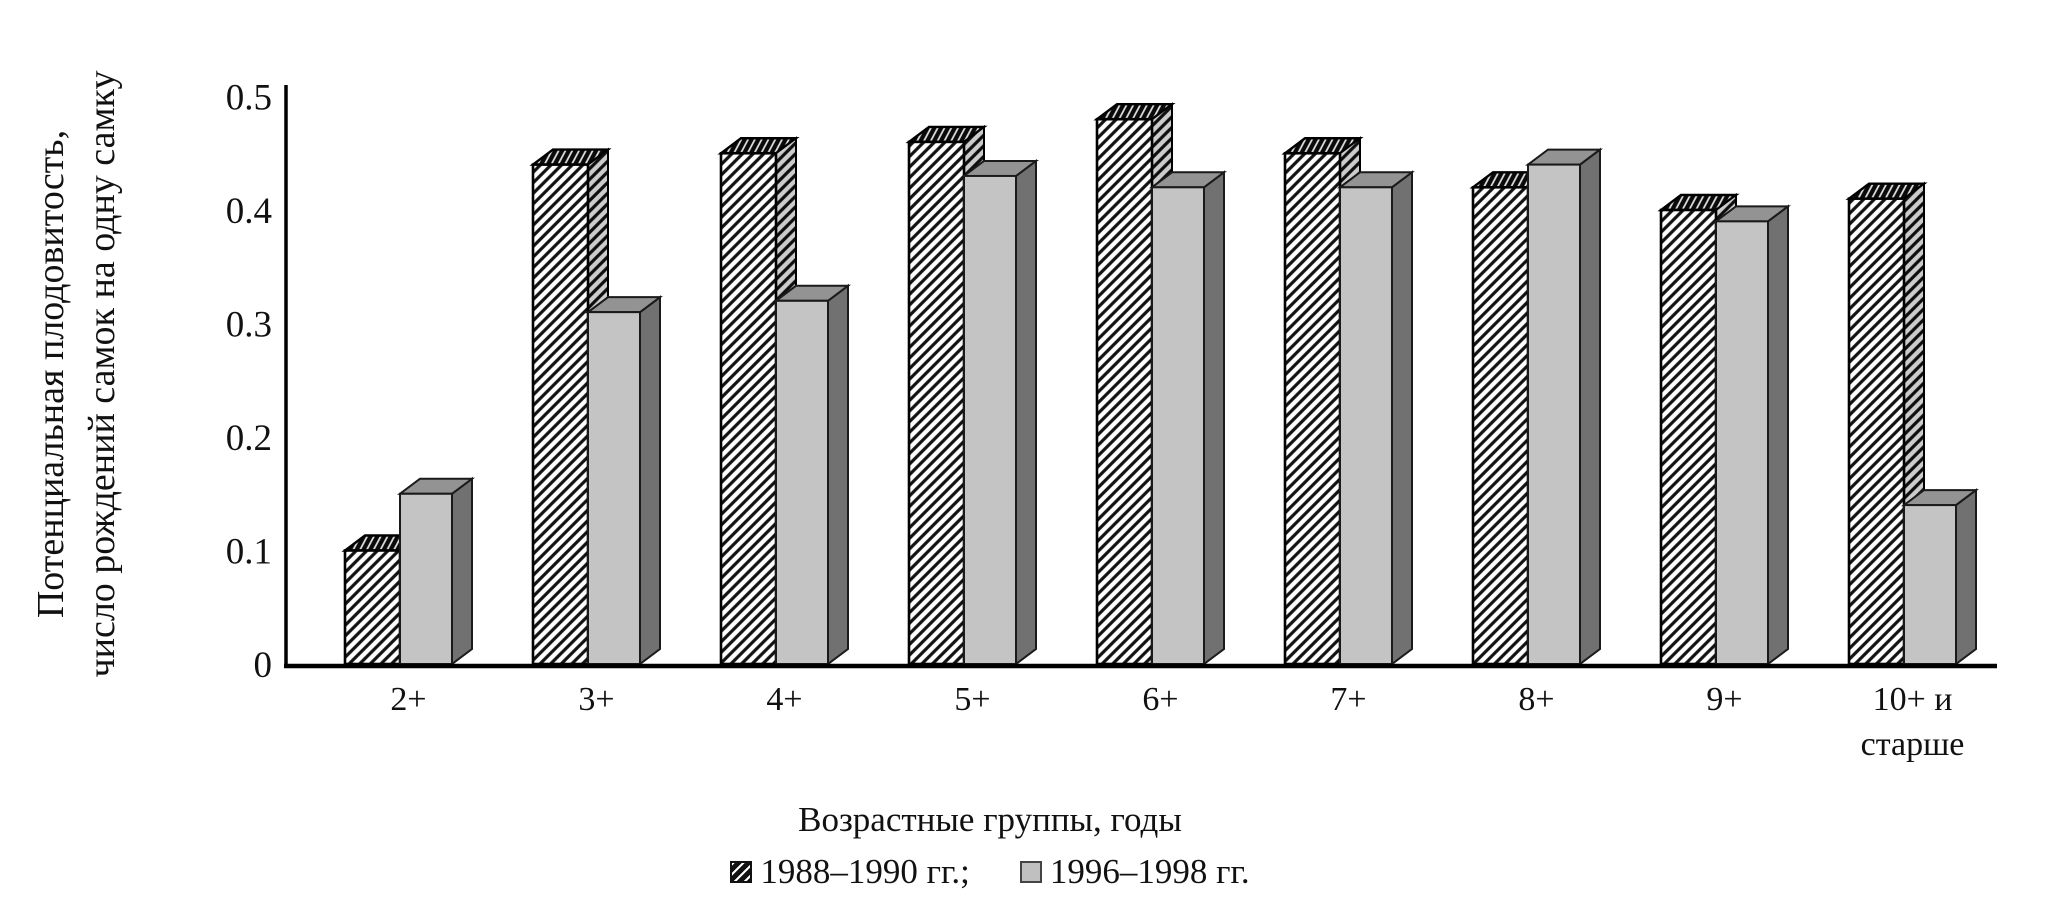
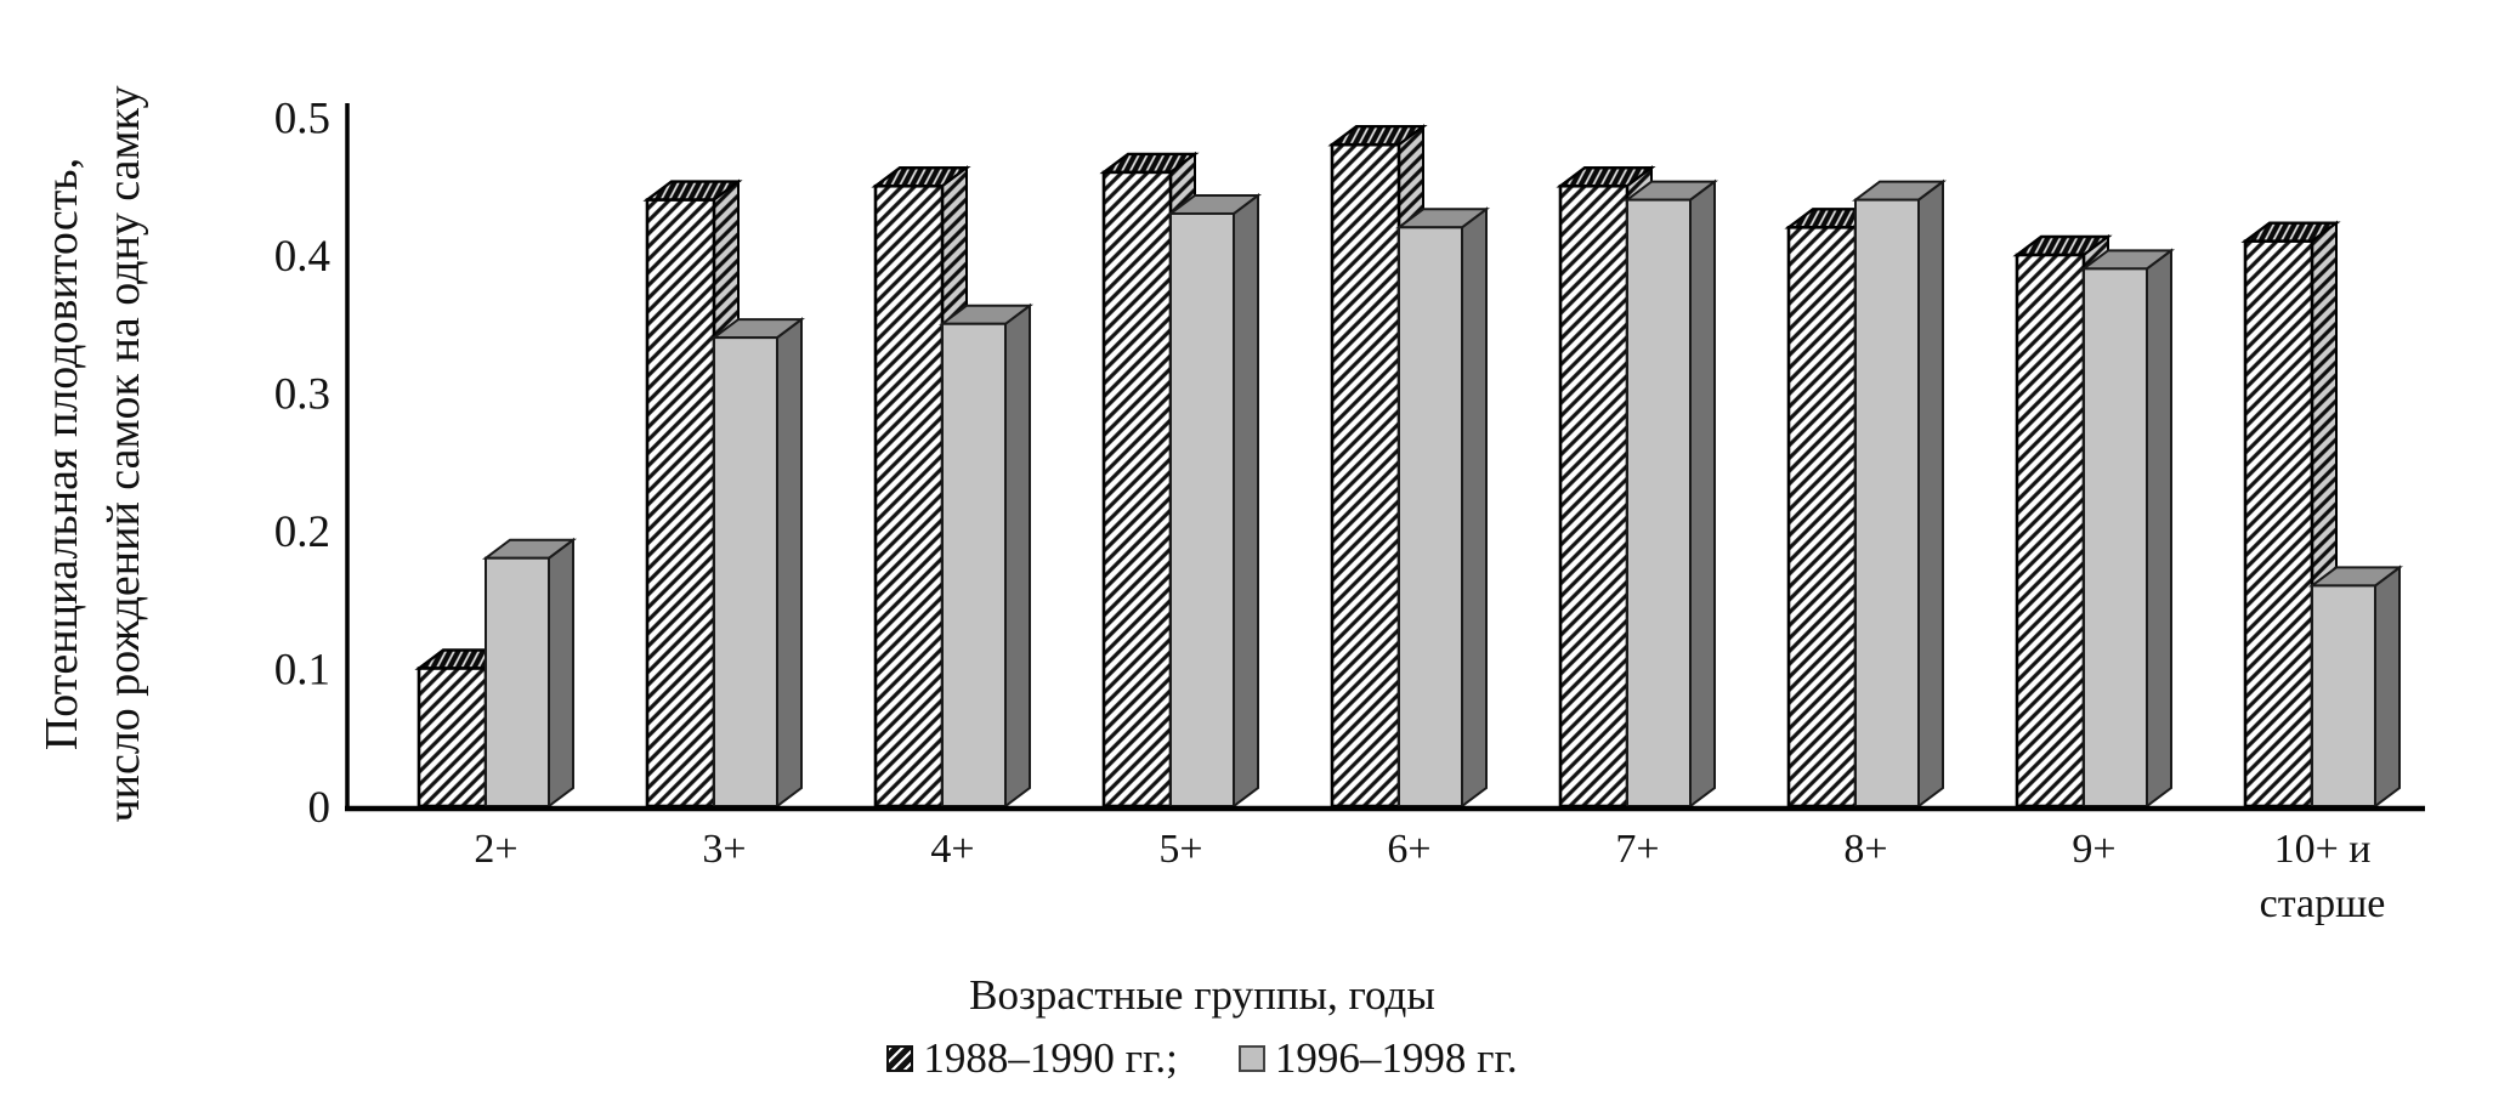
1996–1998 гг./2+: 0.15 -> 0.18
1996–1998 гг./3+: 0.31 -> 0.34
1996–1998 гг./4+: 0.32 -> 0.35
1996–1998 гг./7+: 0.42 -> 0.44
1996–1998 гг./10+ и старше: 0.14 -> 0.16
